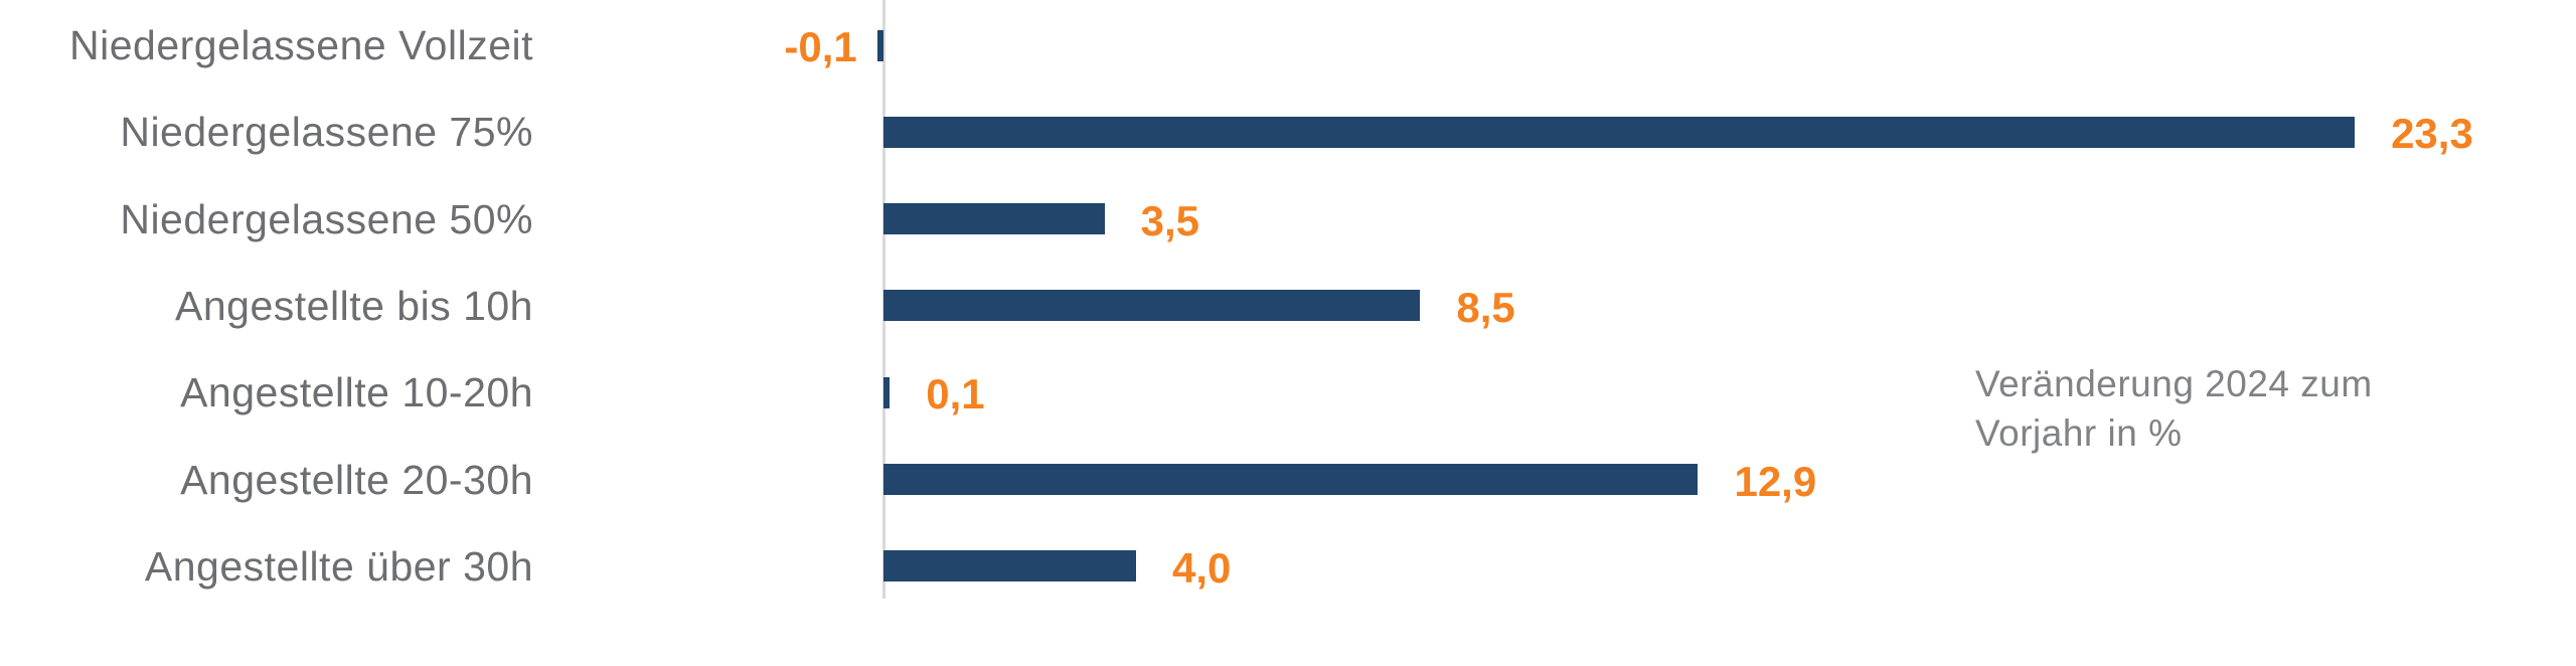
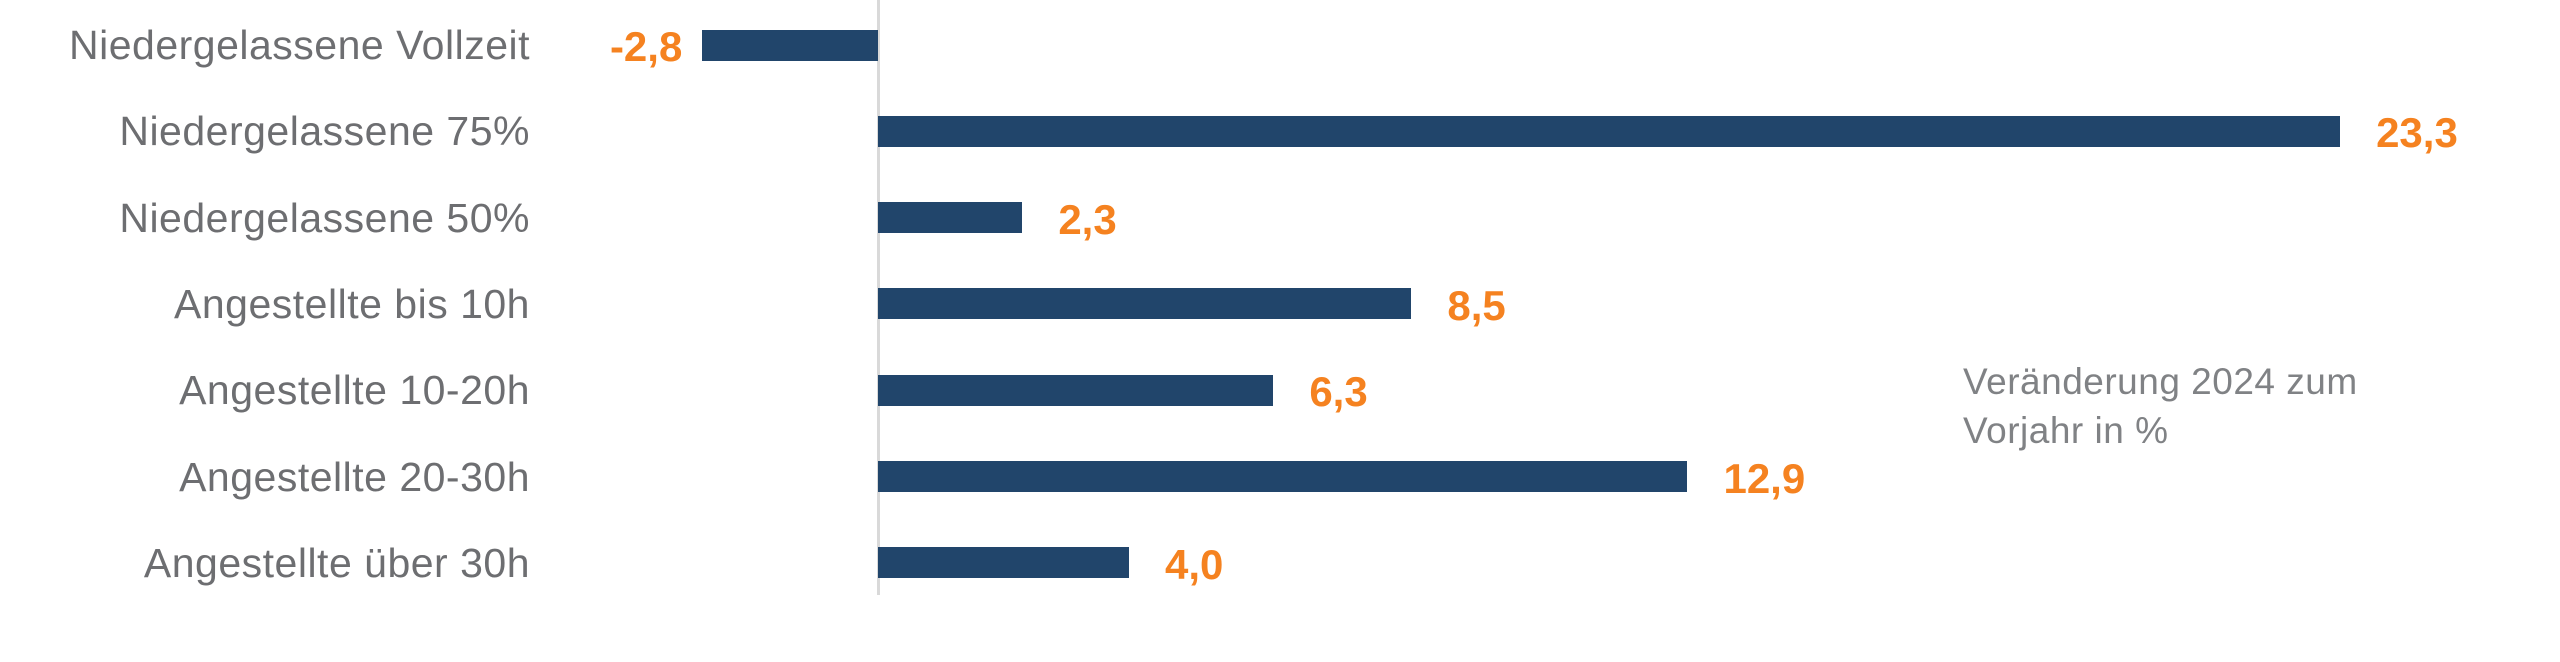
Niedergelassene Vollzeit: -0,1 -> -2,8
Niedergelassene 50%: 3,5 -> 2,3
Angestellte 10-20h: 0,1 -> 6,3
